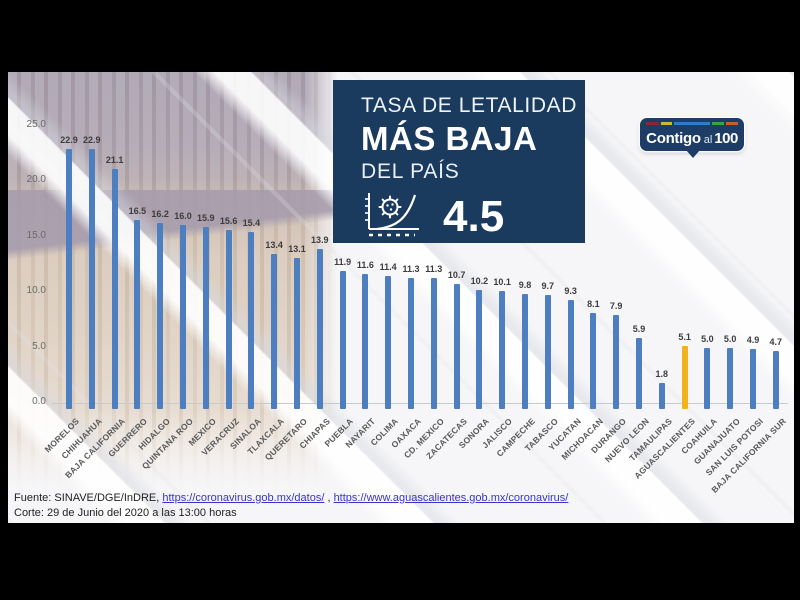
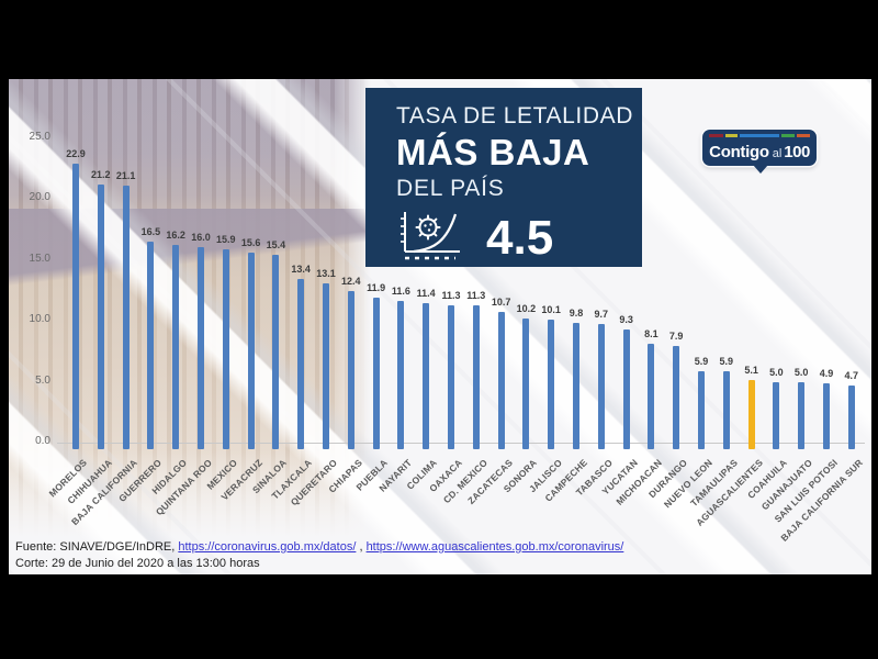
CHIHUAHUA: 22.9 -> 21.2
CHIAPAS: 13.9 -> 12.4
TAMAULIPAS: 1.8 -> 5.9
